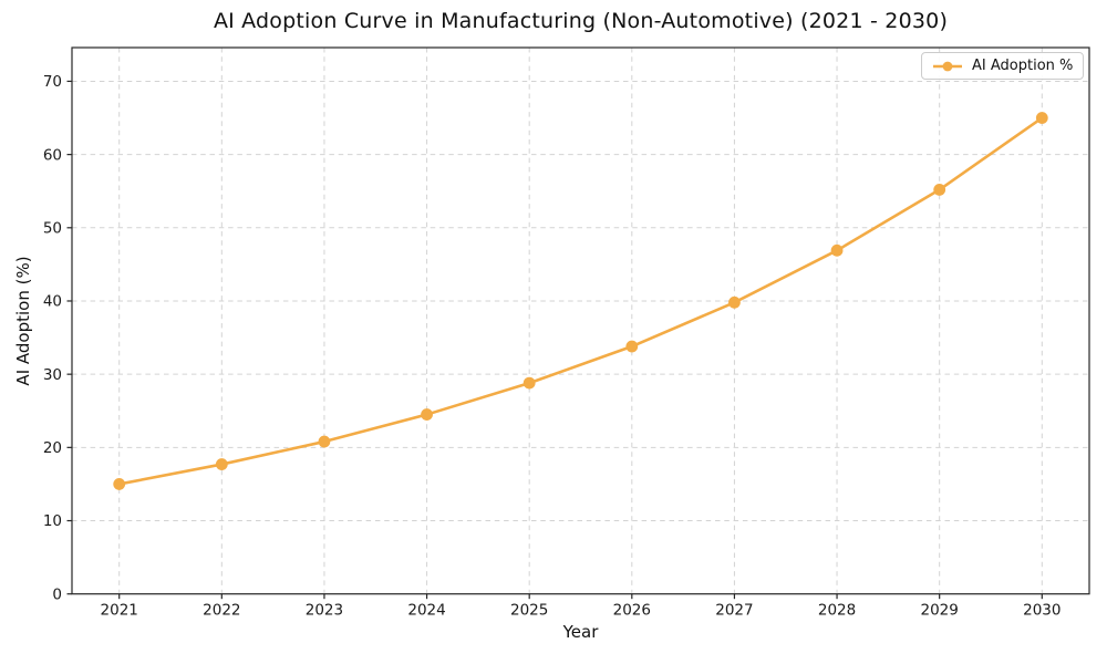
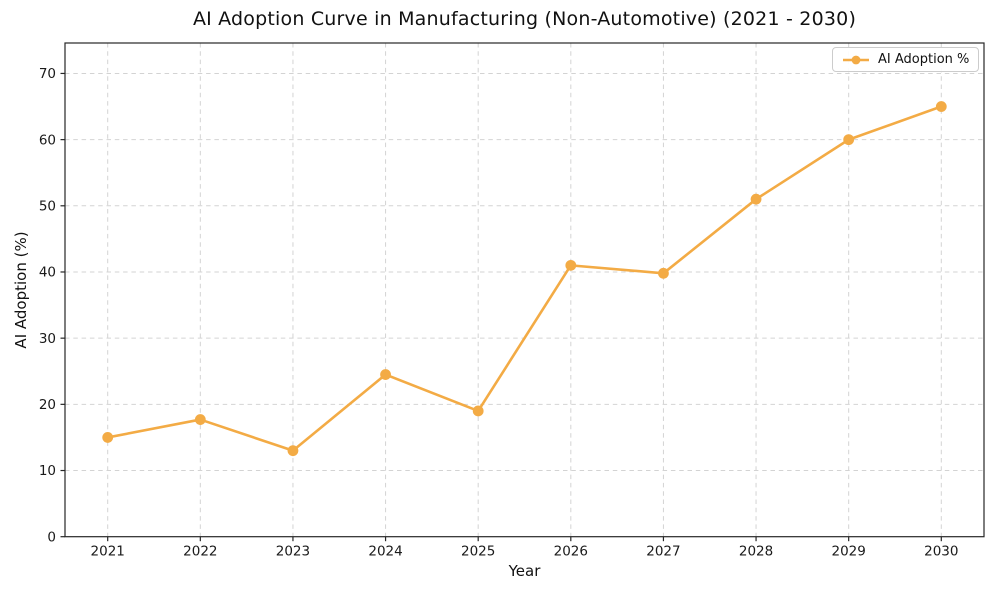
2023: 21 -> 13
2025: 29 -> 19
2026: 34 -> 41
2028: 47 -> 51
2029: 55 -> 60
